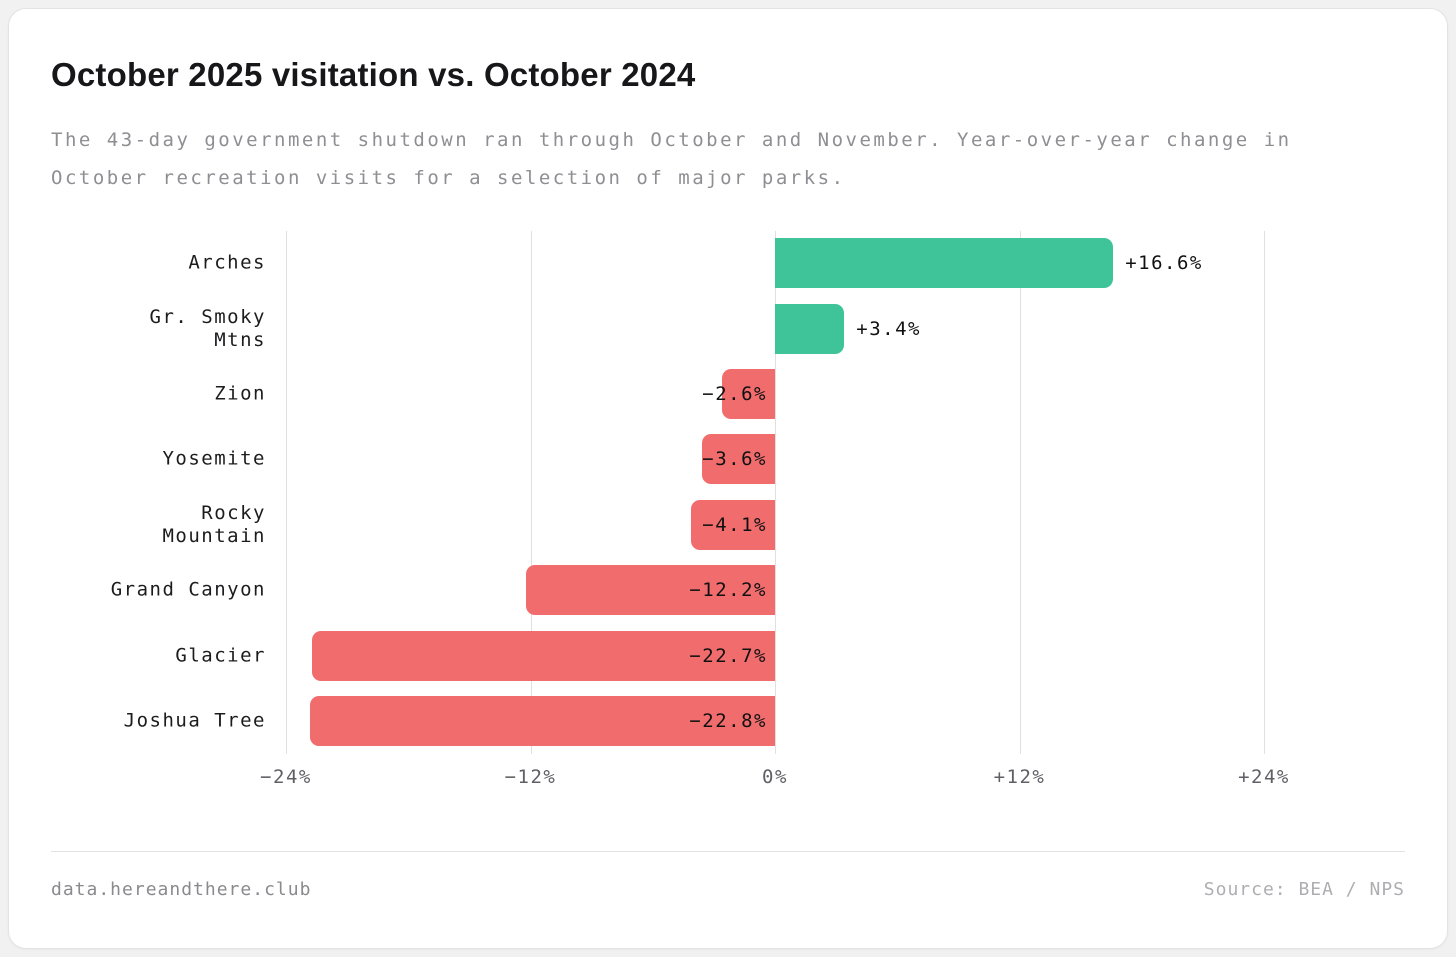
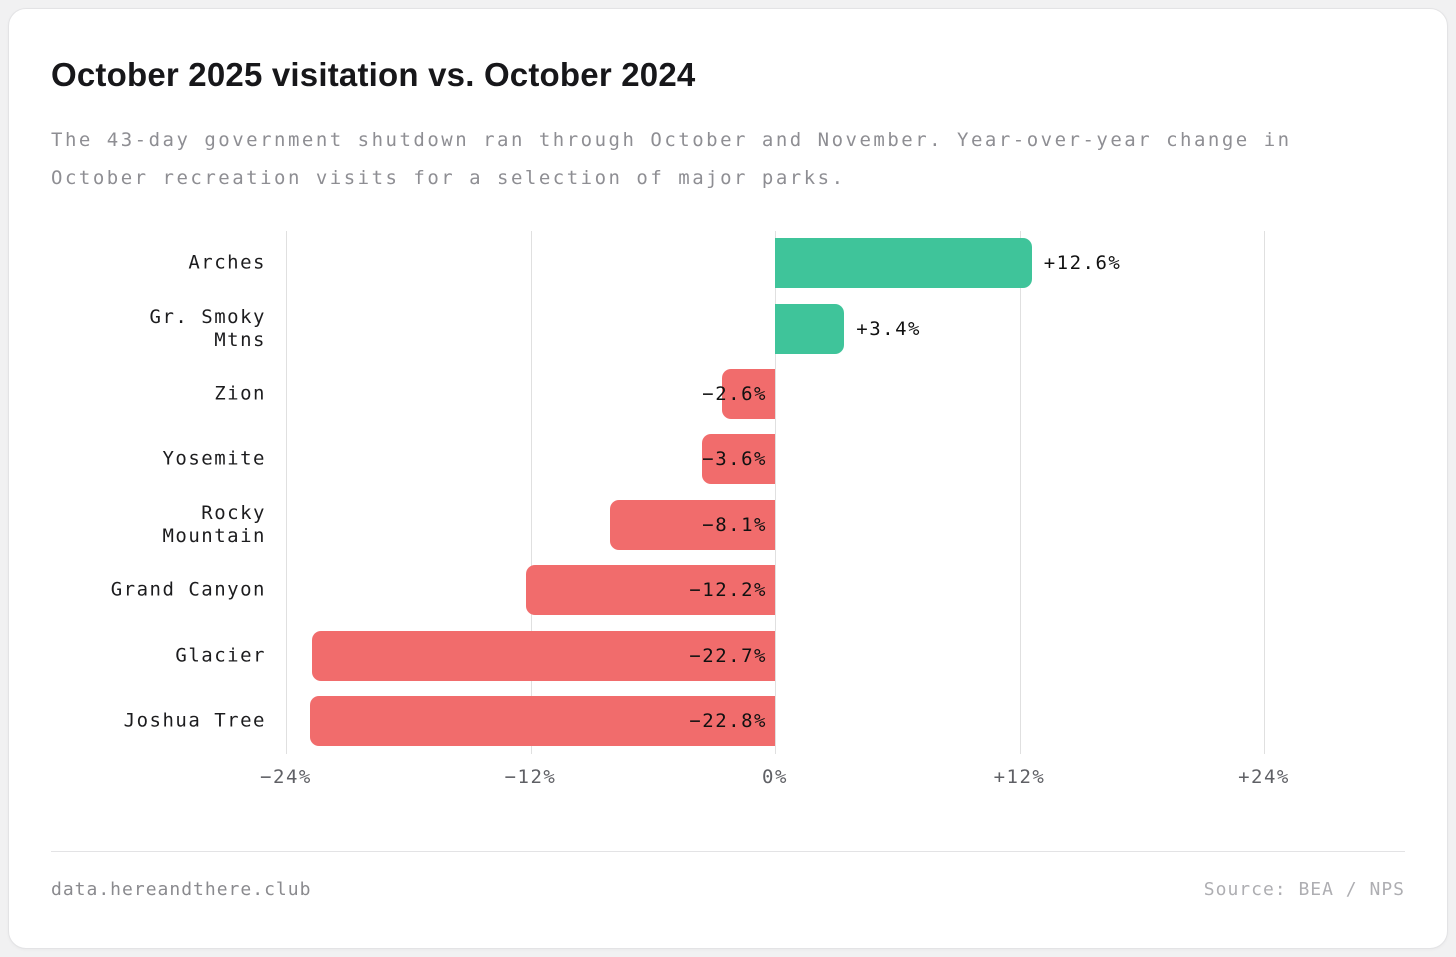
Arches: +16.6% -> +12.6%
Rocky Mountain: −4.1% -> −8.1%
